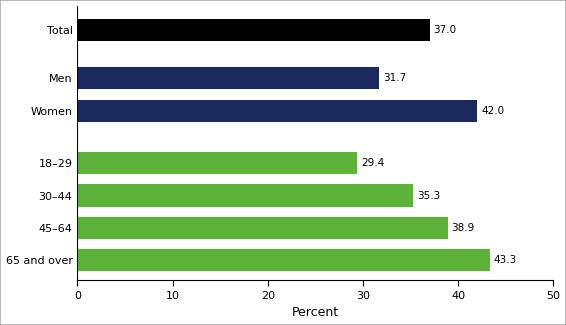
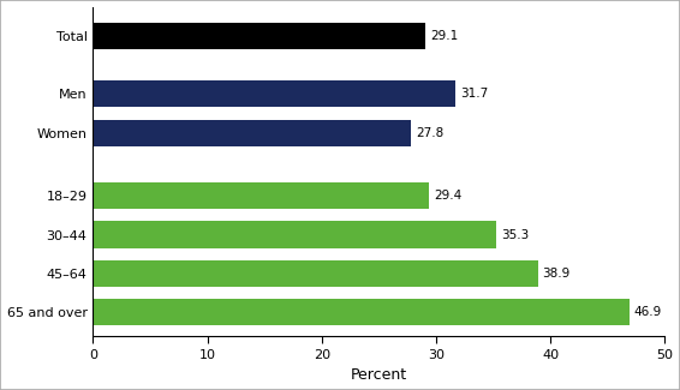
Total: 37.0 -> 29.1
Women: 42.0 -> 27.8
65 and over: 43.3 -> 46.9
